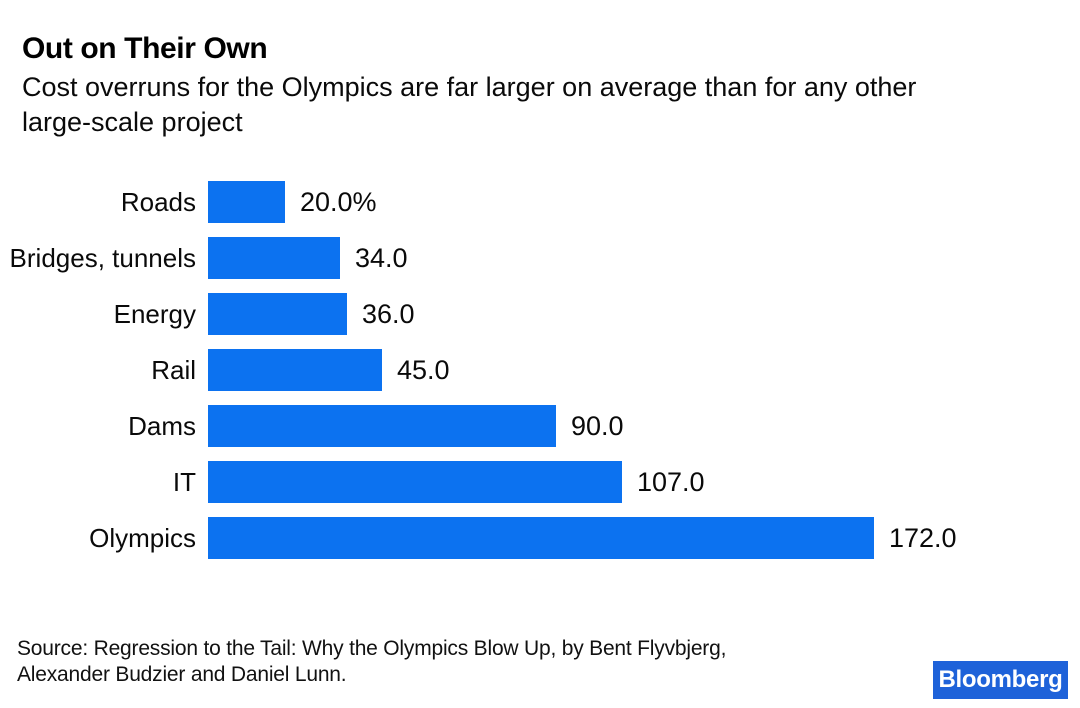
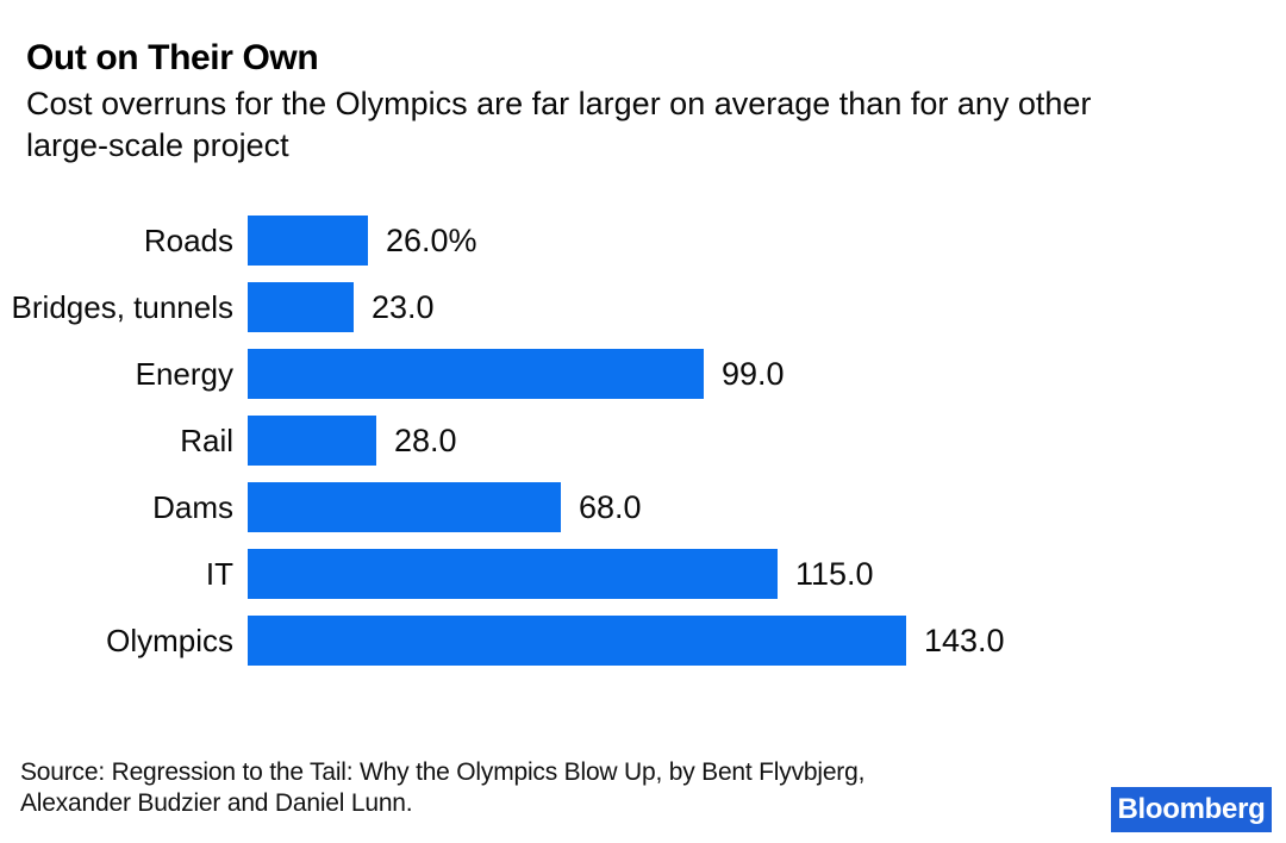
Roads: 20.0% -> 26.0%
Bridges, tunnels: 34.0 -> 23.0
Energy: 36.0 -> 99.0
Rail: 45.0 -> 28.0
Dams: 90.0 -> 68.0
IT: 107.0 -> 115.0
Olympics: 172.0 -> 143.0
